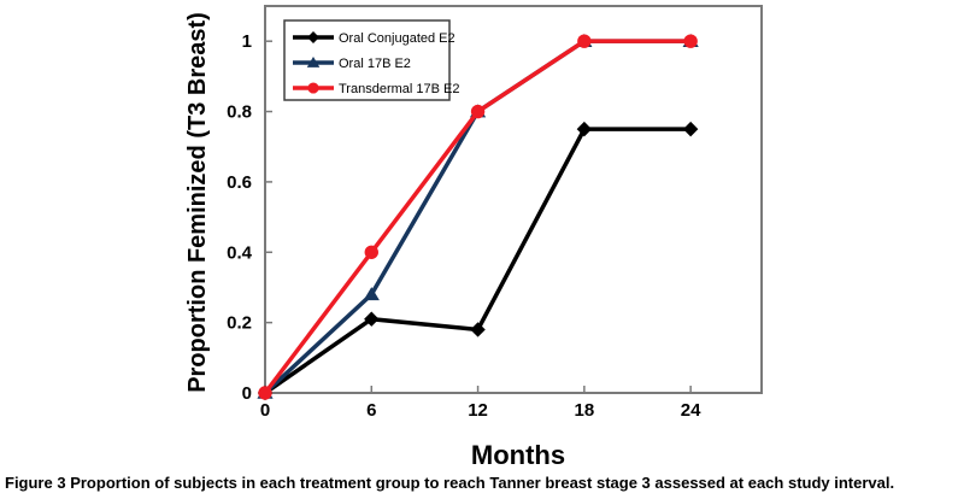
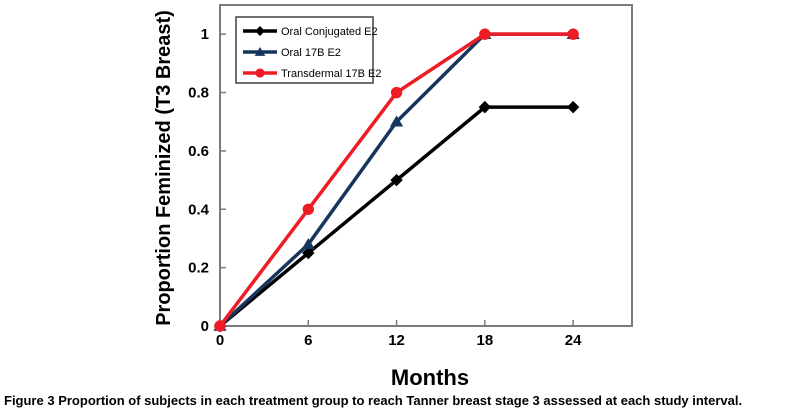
Oral Conjugated E2/6: 0.21 -> 0.25
Oral Conjugated E2/12: 0.18 -> 0.50
Oral 17B E2/12: 0.80 -> 0.70
